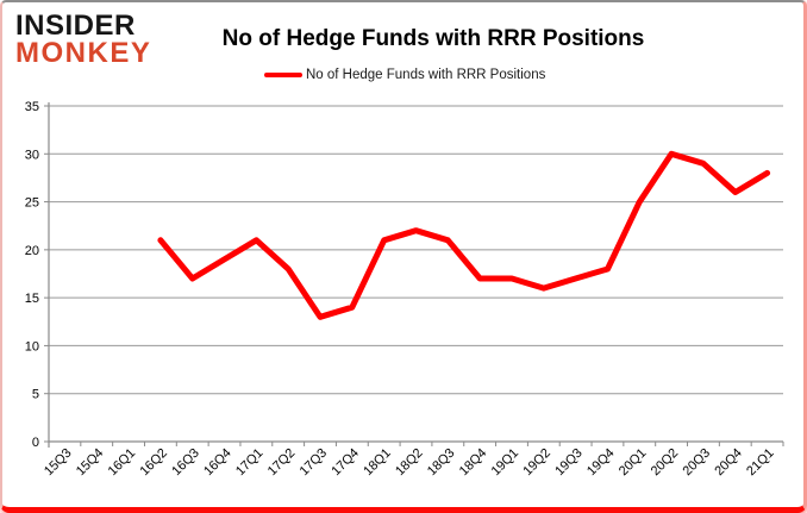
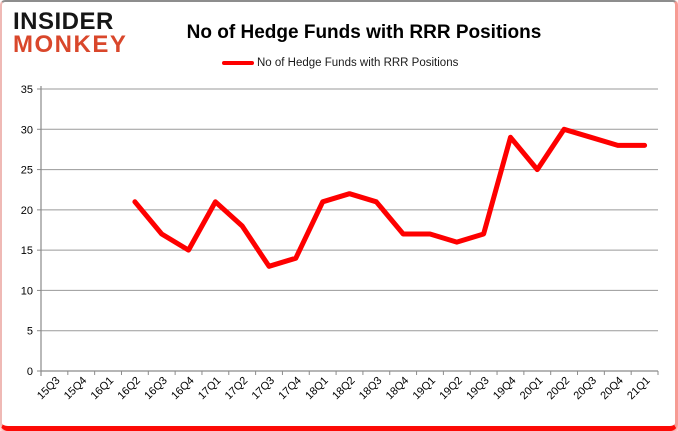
16Q4: 19 -> 15
19Q4: 18 -> 29
20Q4: 26 -> 28
